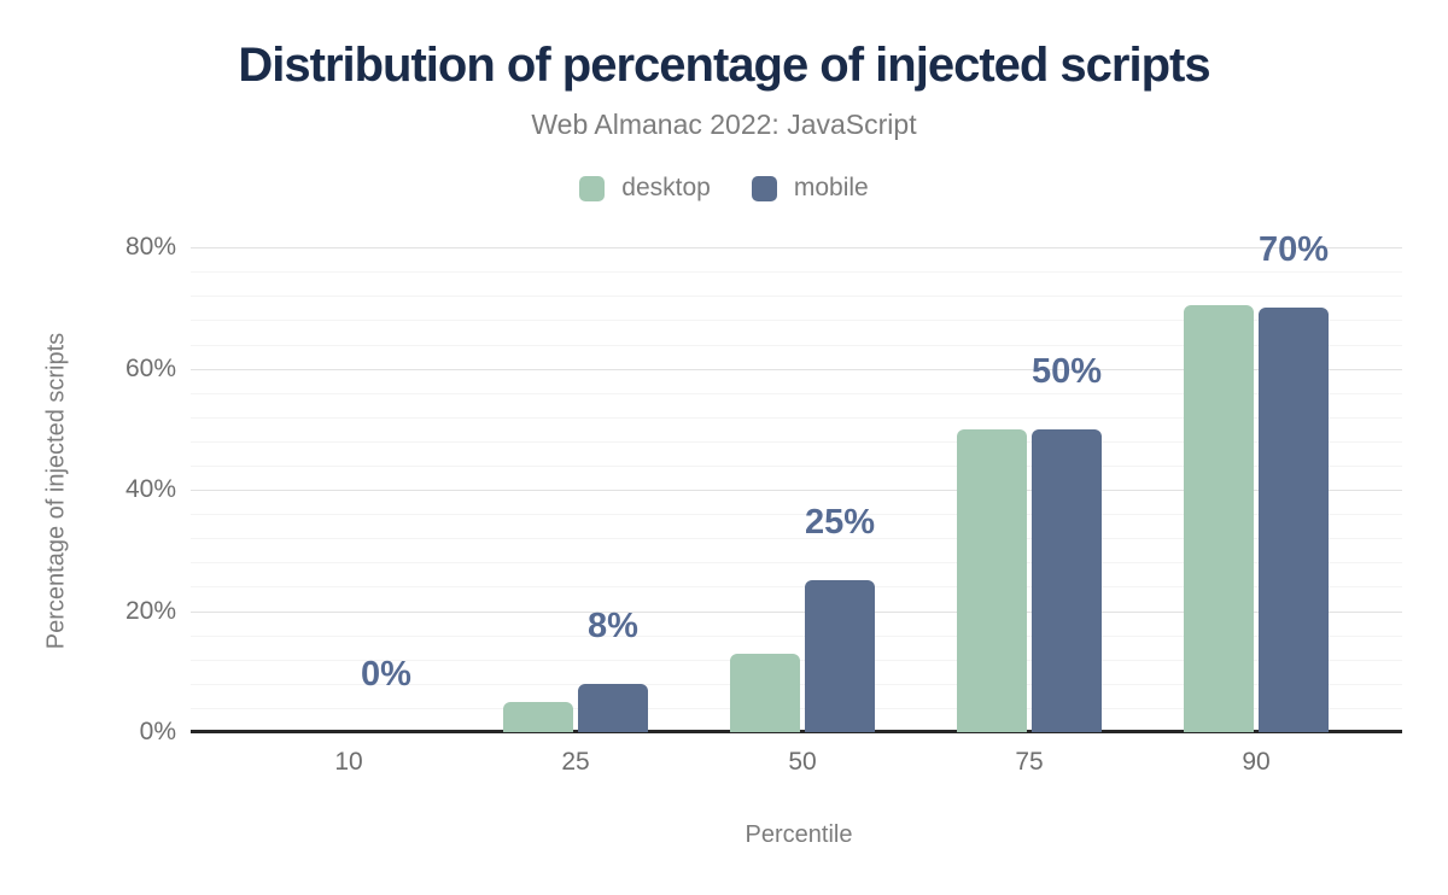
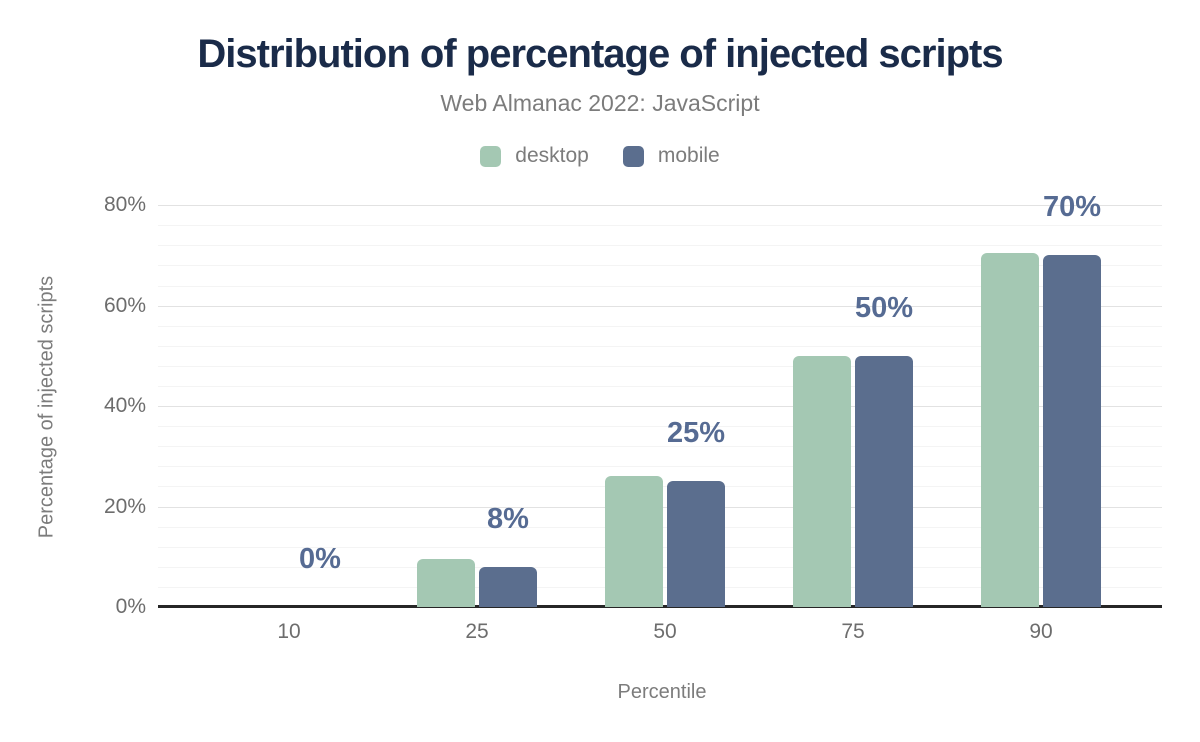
desktop/25: 5% -> 10%
desktop/50: 13% -> 26%
